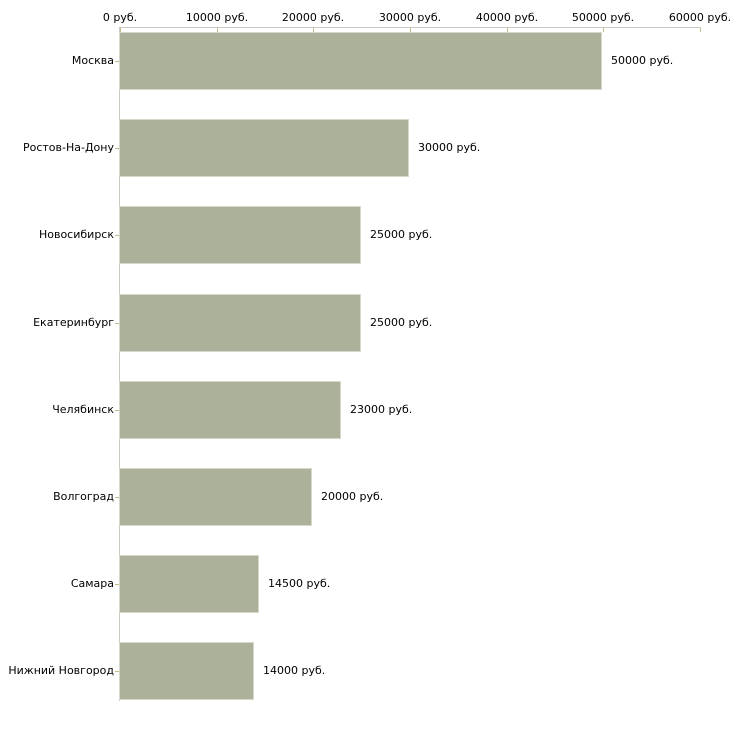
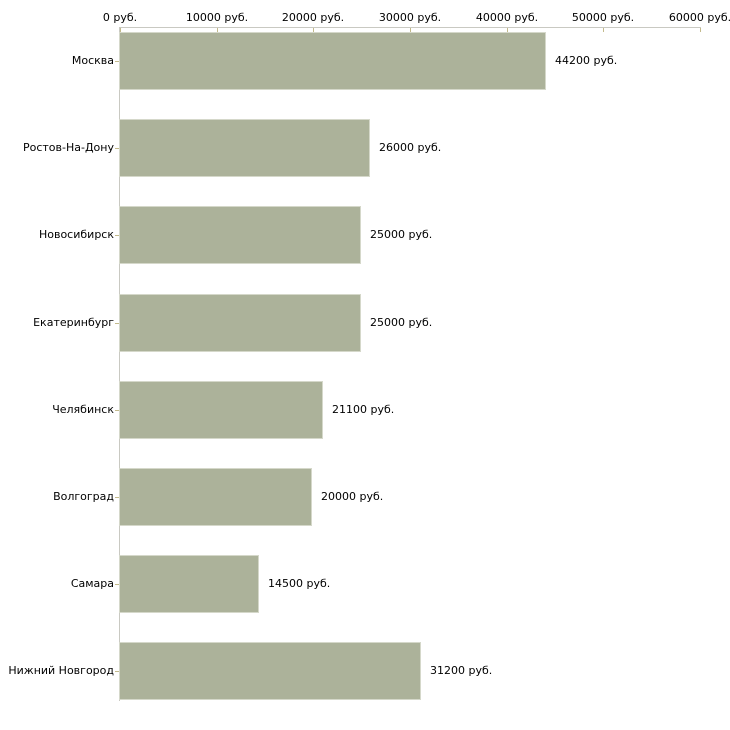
Москва: 50000 -> 44200
Ростов-На-Дону: 30000 -> 26000
Челябинск: 23000 -> 21100
Нижний Новгород: 14000 -> 31200
